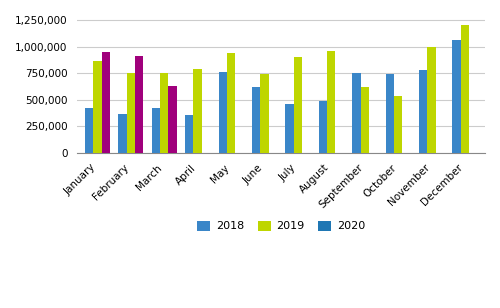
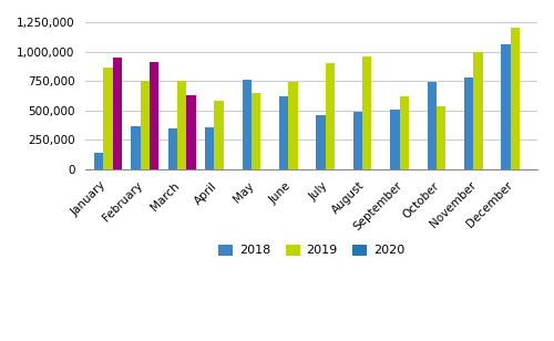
2018/January: 420,000 -> 140,000
2018/March: 420,000 -> 350,000
2019/April: 790,000 -> 580,000
2019/May: 940,000 -> 650,000
2018/September: 750,000 -> 510,000
